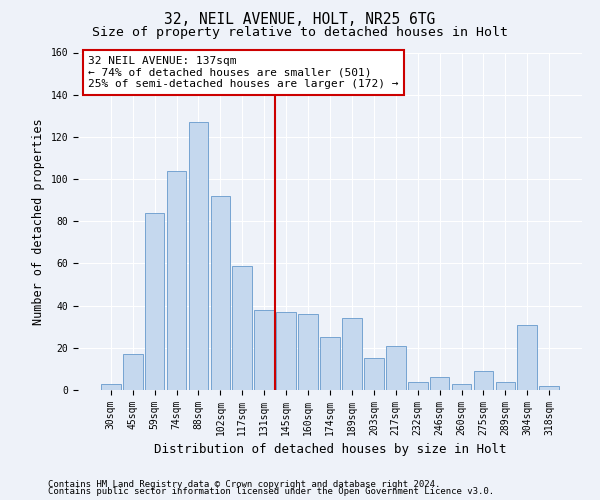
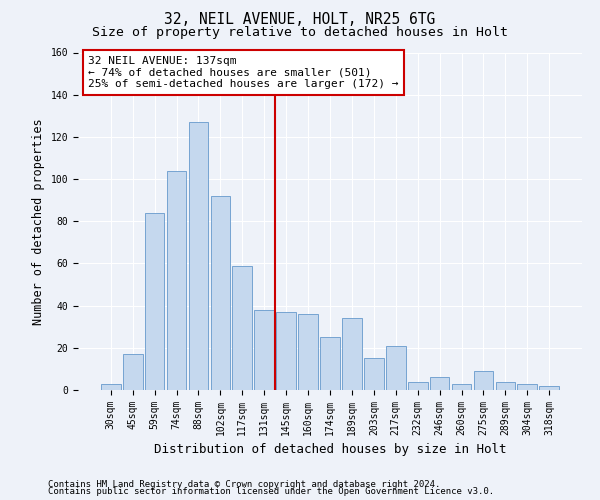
304sqm: 31 -> 3
